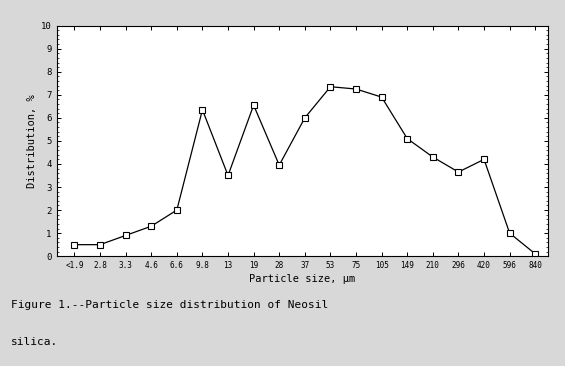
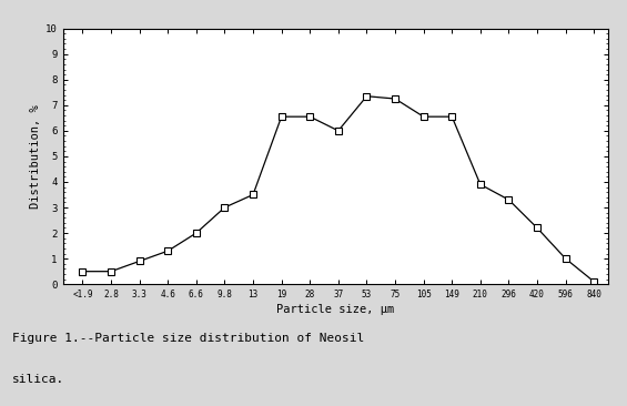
9.8: 6.35 -> 3.00
28: 3.95 -> 6.55
105: 6.90 -> 6.55
149: 5.10 -> 6.55
210: 4.30 -> 3.90
296: 3.65 -> 3.30
420: 4.20 -> 2.20
